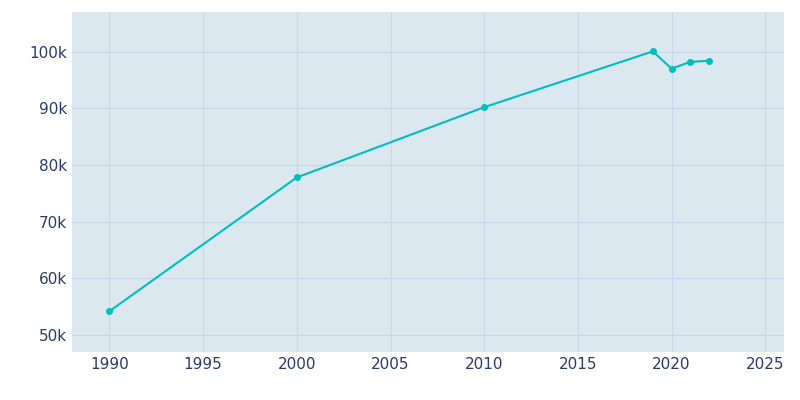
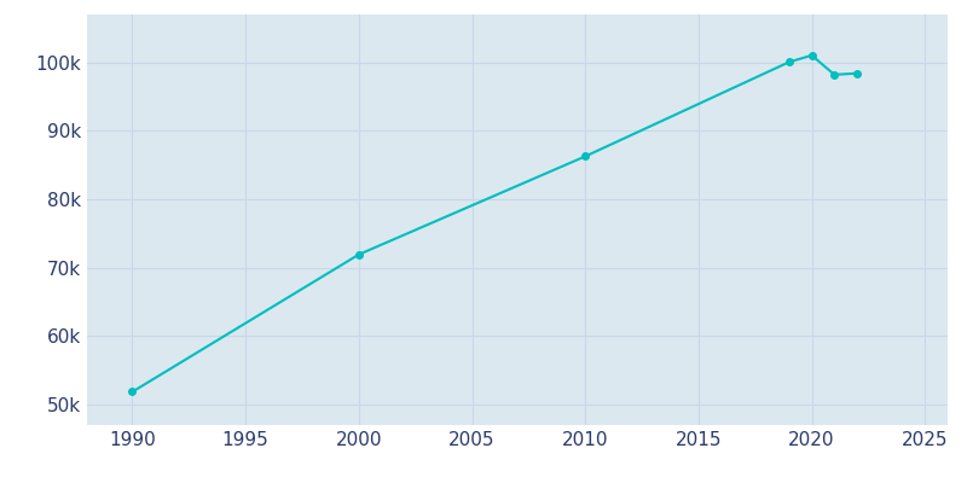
1990: 54.2k -> 51.9k
2000: 77.8k -> 71.9k
2010: 90.2k -> 86.3k
2020: 97.0k -> 101.0k
